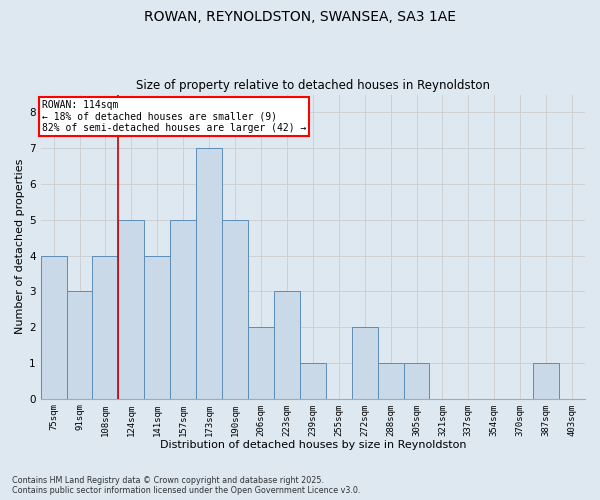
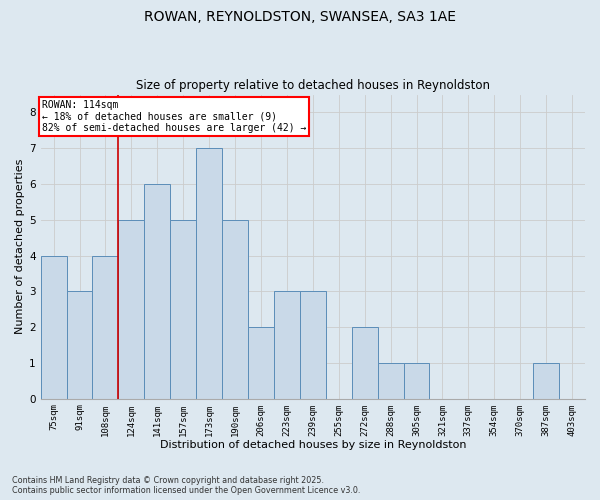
141sqm: 4 -> 6
239sqm: 1 -> 3
